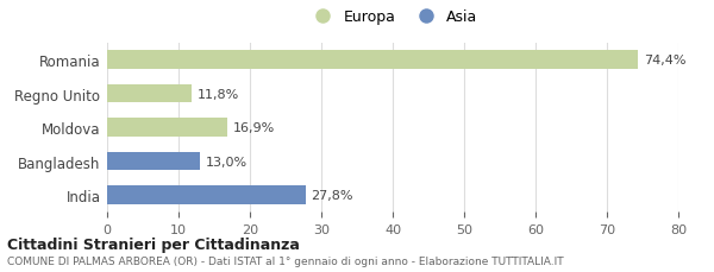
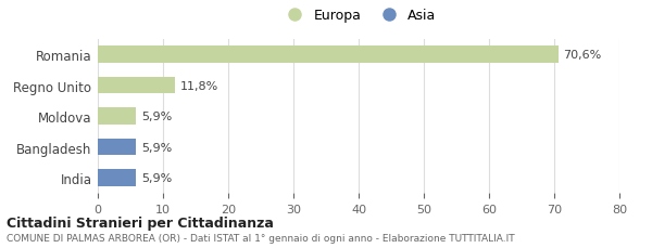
Romania: 74,4% -> 70,6%
Moldova: 16,9% -> 5,9%
Bangladesh: 13,0% -> 5,9%
India: 27,8% -> 5,9%
